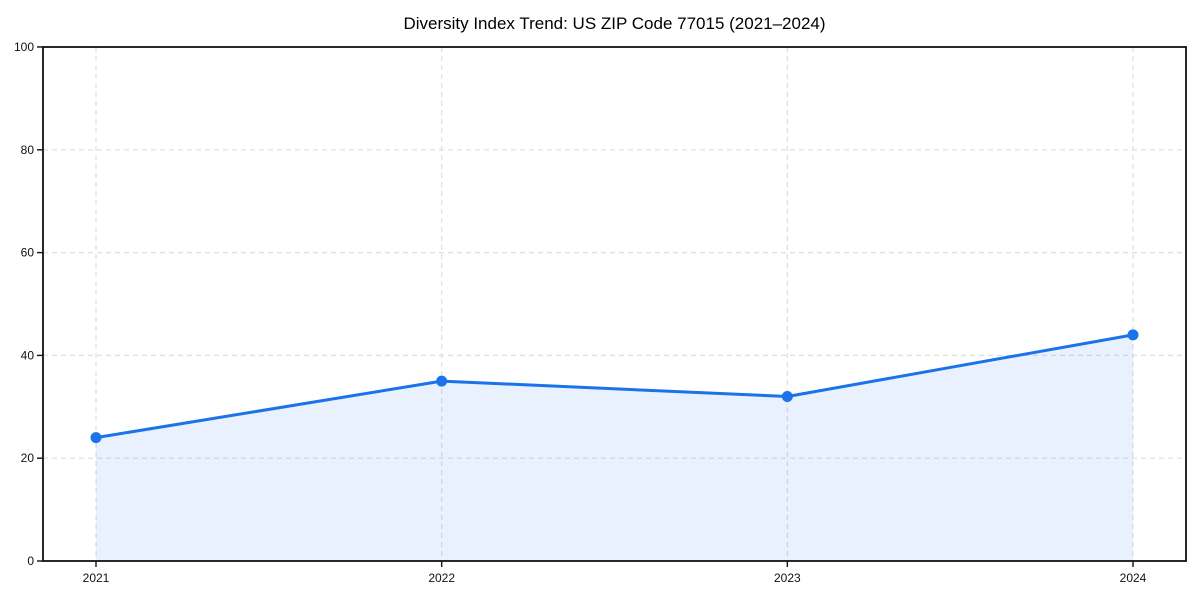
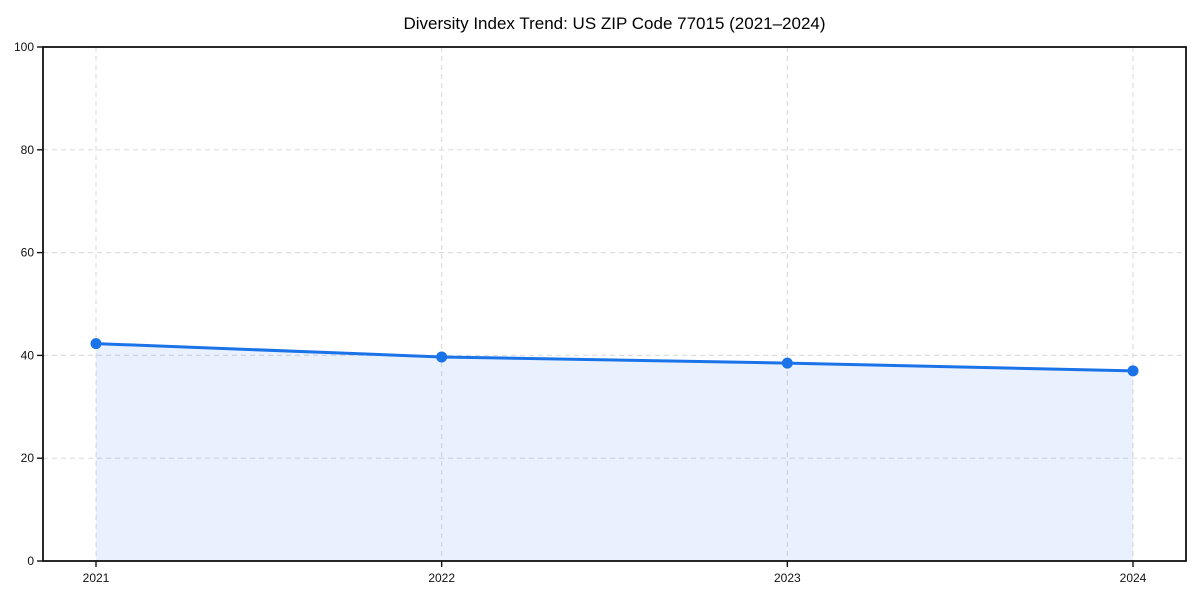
2021: 24 -> 42
2022: 35 -> 40
2023: 32 -> 38
2024: 44 -> 37
